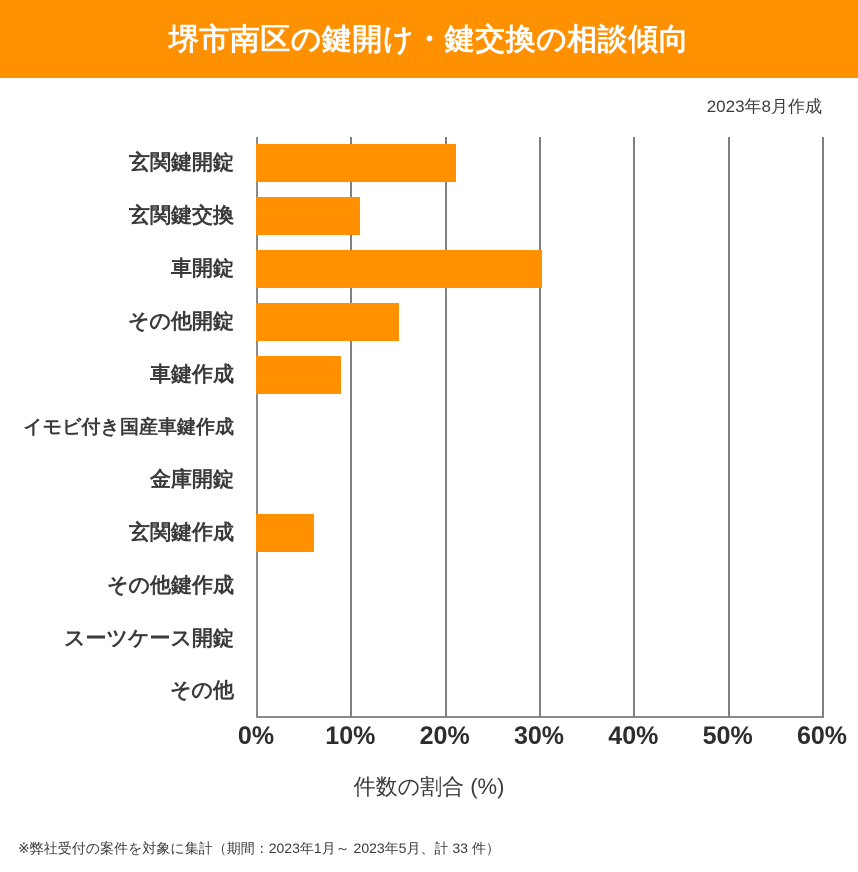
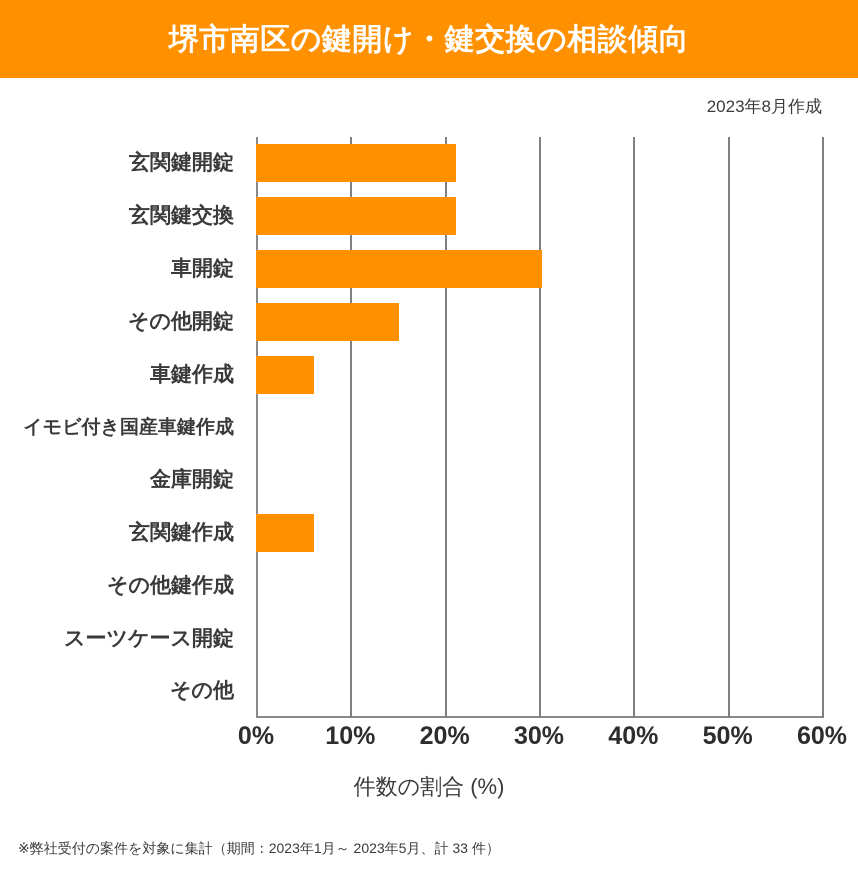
玄関鍵交換: 11% -> 21%
車鍵作成: 9% -> 6%
